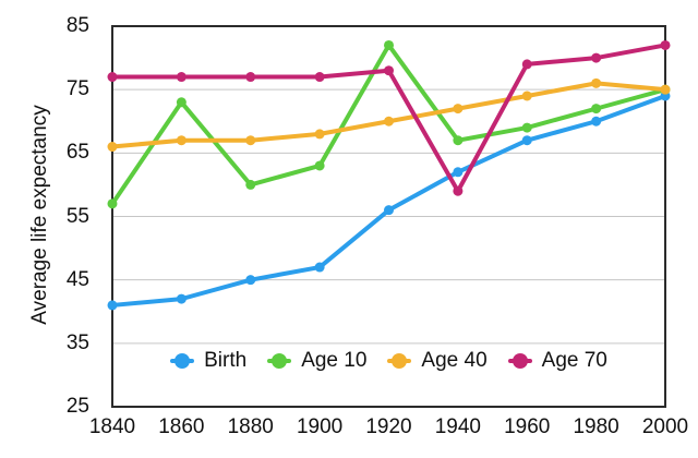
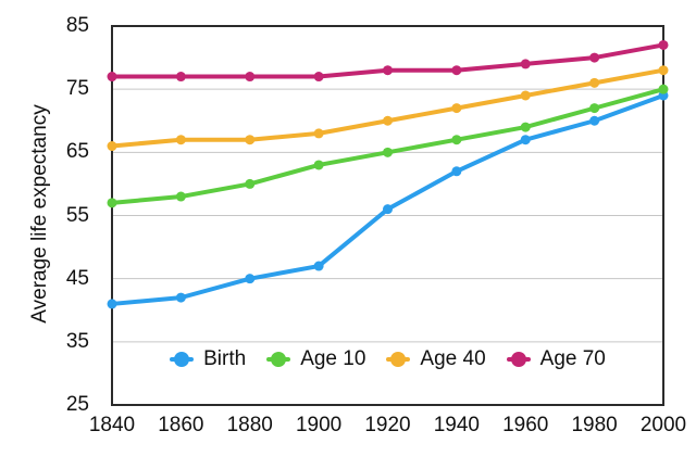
Age 10/1860: 73 -> 58
Age 10/1920: 82 -> 65
Age 70/1940: 59 -> 78
Age 40/2000: 75 -> 78
